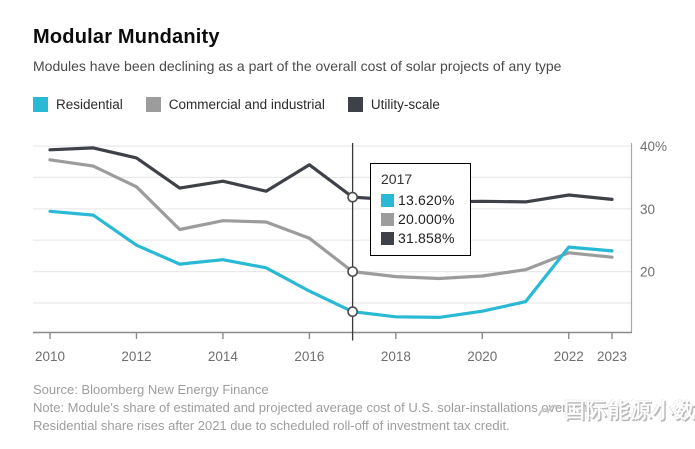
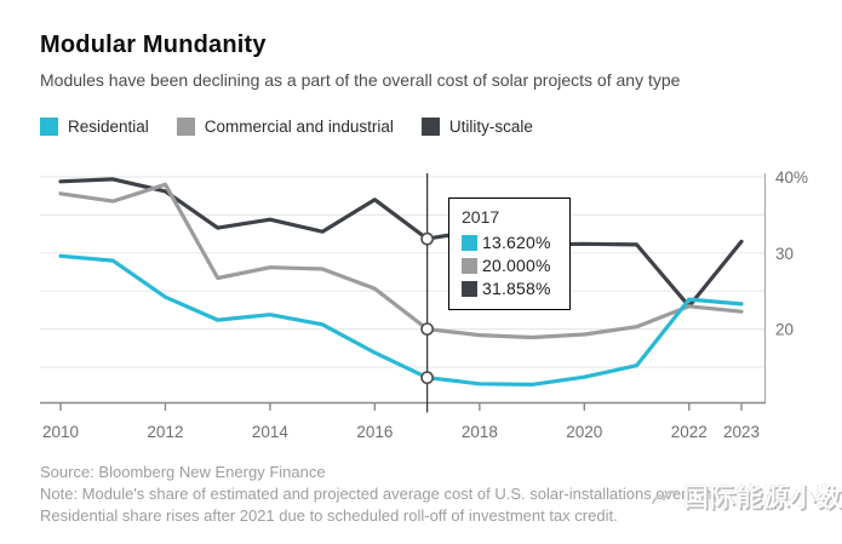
Commercial and industrial/2012: 34% -> 39%
Utility-scale/2018: 31% -> 33%
Utility-scale/2022: 32% -> 23%
